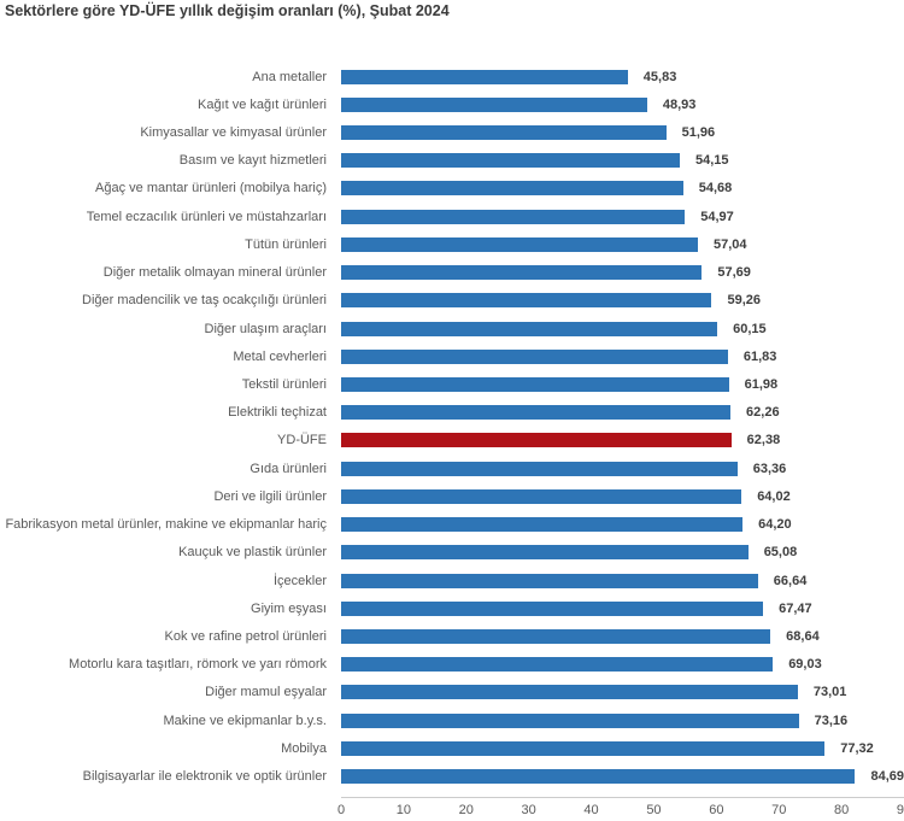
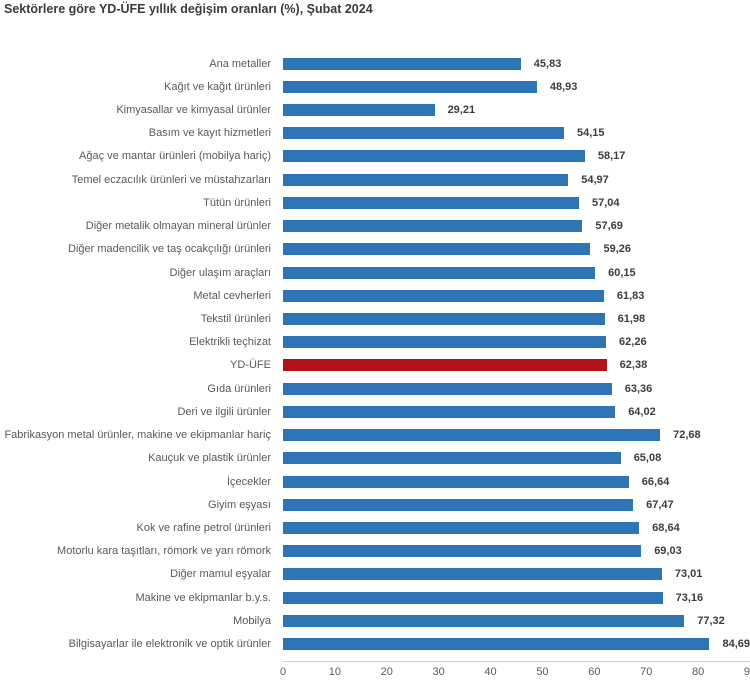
Kimyasallar ve kimyasal ürünler: 51,96 -> 29,21
Ağaç ve mantar ürünleri (mobilya hariç): 54,68 -> 58,17
Fabrikasyon metal ürünler, makine ve ekipmanlar hariç: 64,20 -> 72,68
